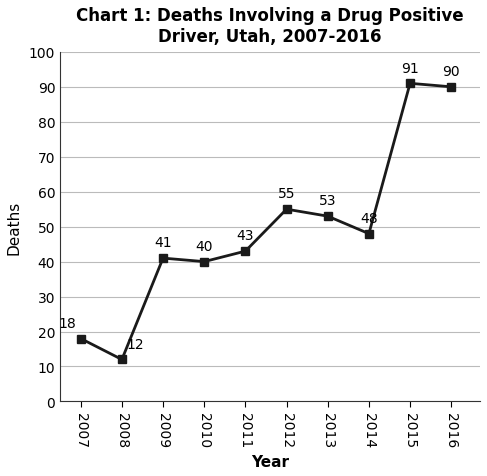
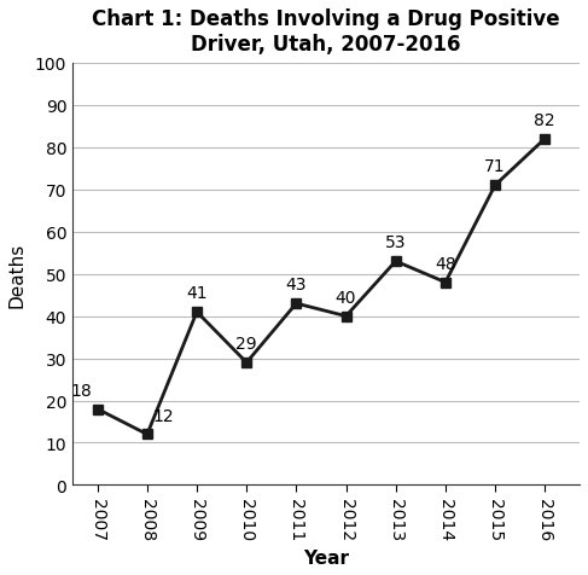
2010: 40 -> 29
2012: 55 -> 40
2015: 91 -> 71
2016: 90 -> 82
